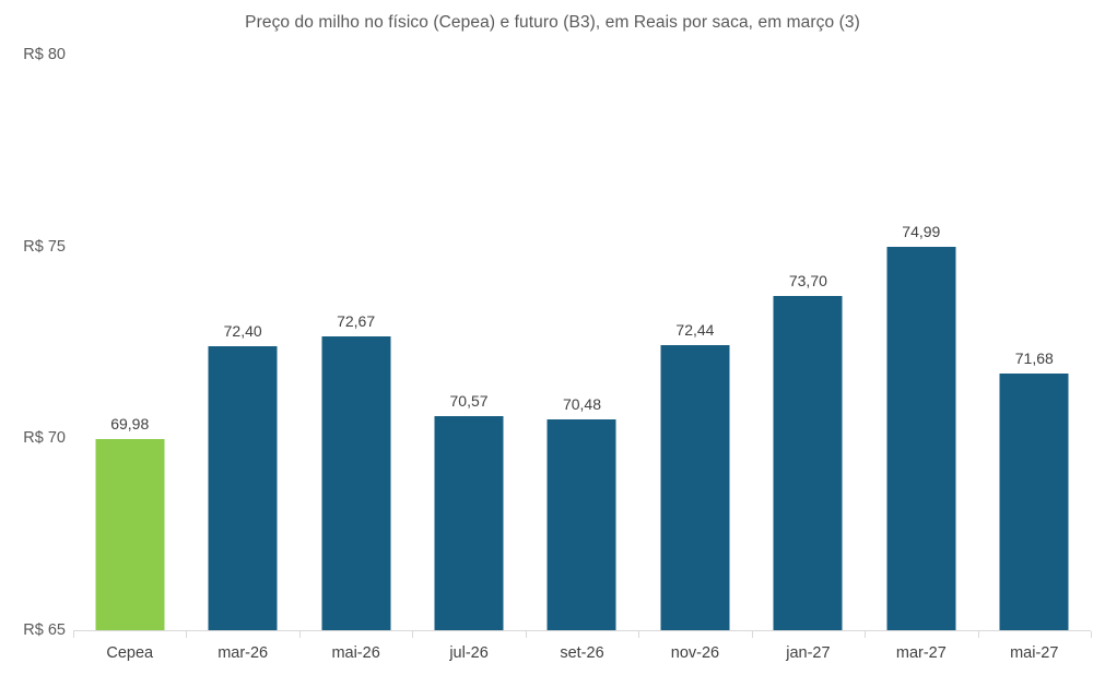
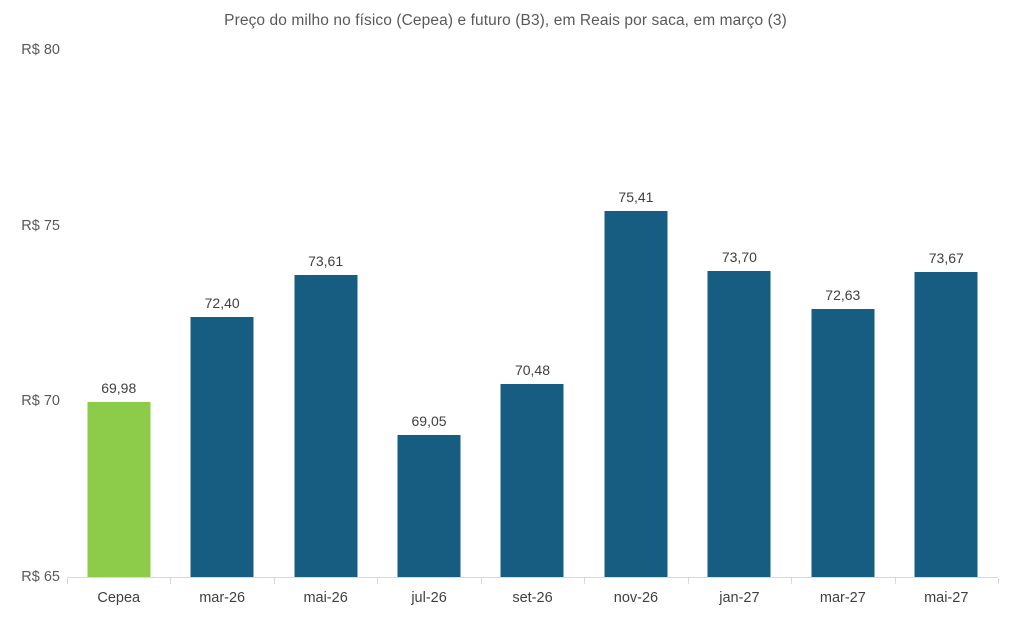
mai-26: 72,67 -> 73,61
jul-26: 70,57 -> 69,05
nov-26: 72,44 -> 75,41
mar-27: 74,99 -> 72,63
mai-27: 71,68 -> 73,67
